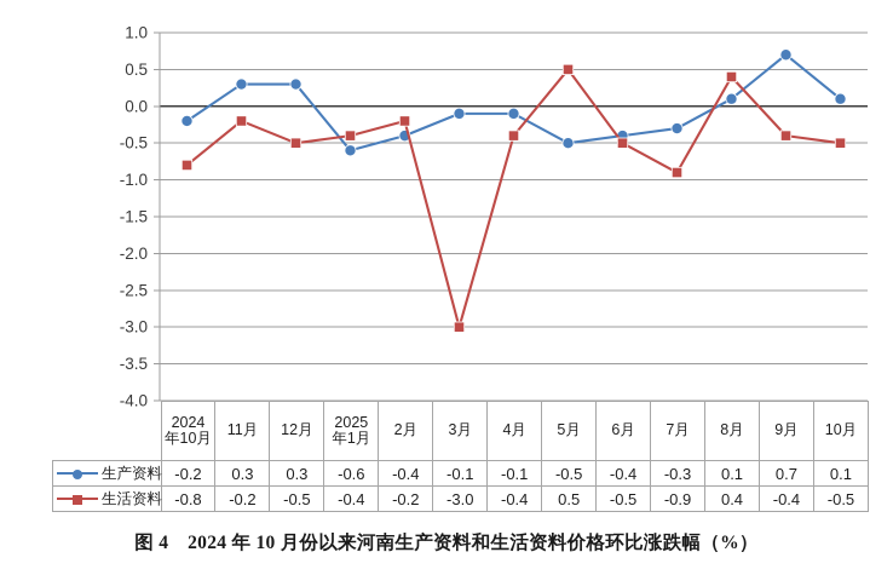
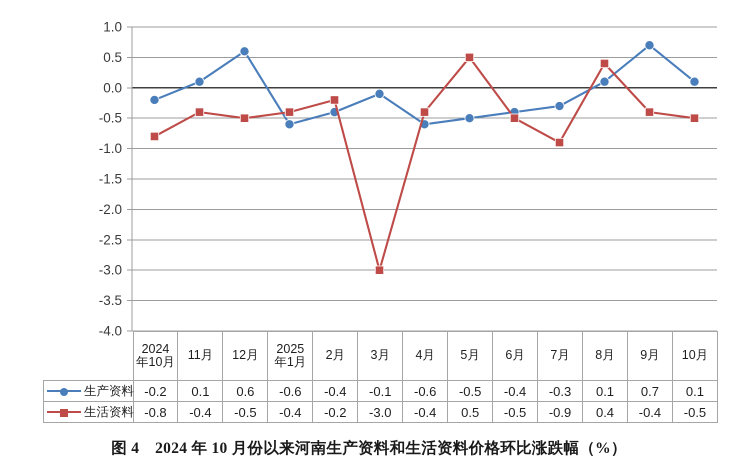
生产资料/11月: 0.3 -> 0.1
生活资料/11月: -0.2 -> -0.4
生产资料/12月: 0.3 -> 0.6
生产资料/4月: -0.1 -> -0.6
